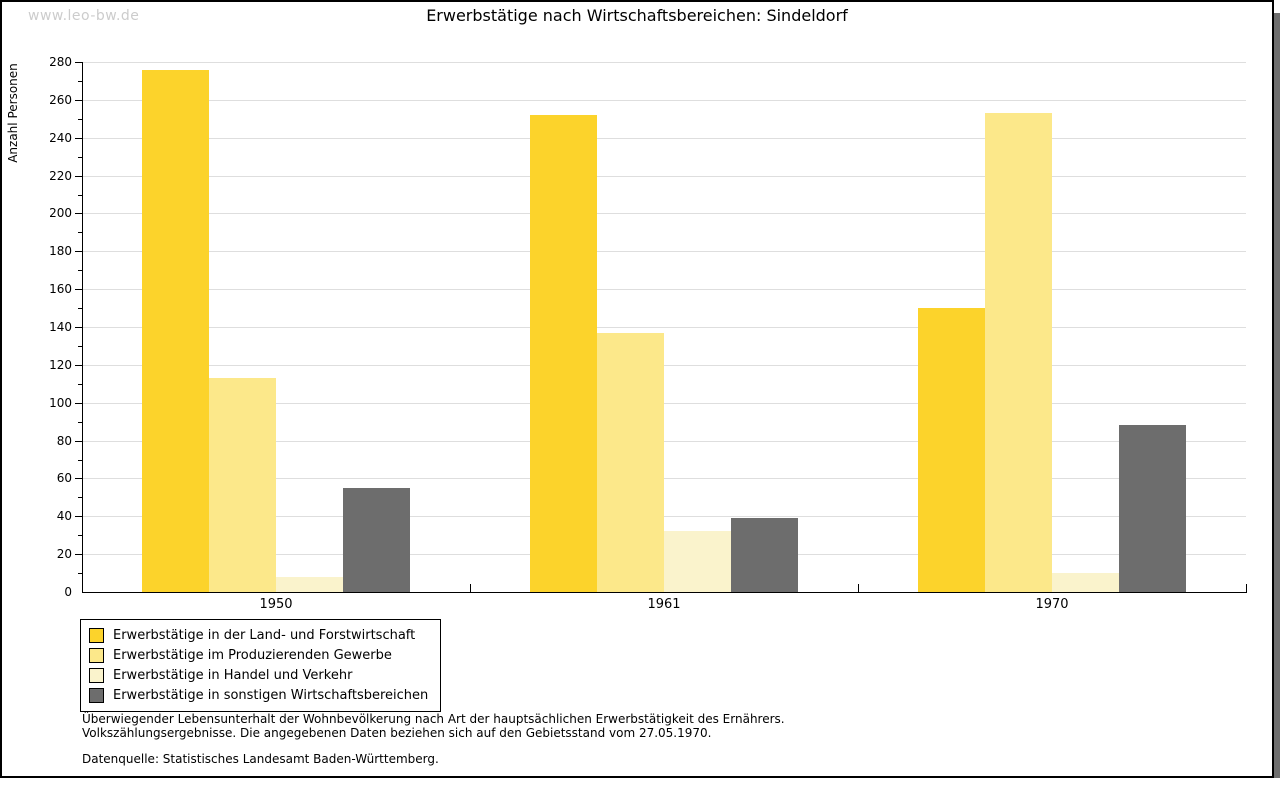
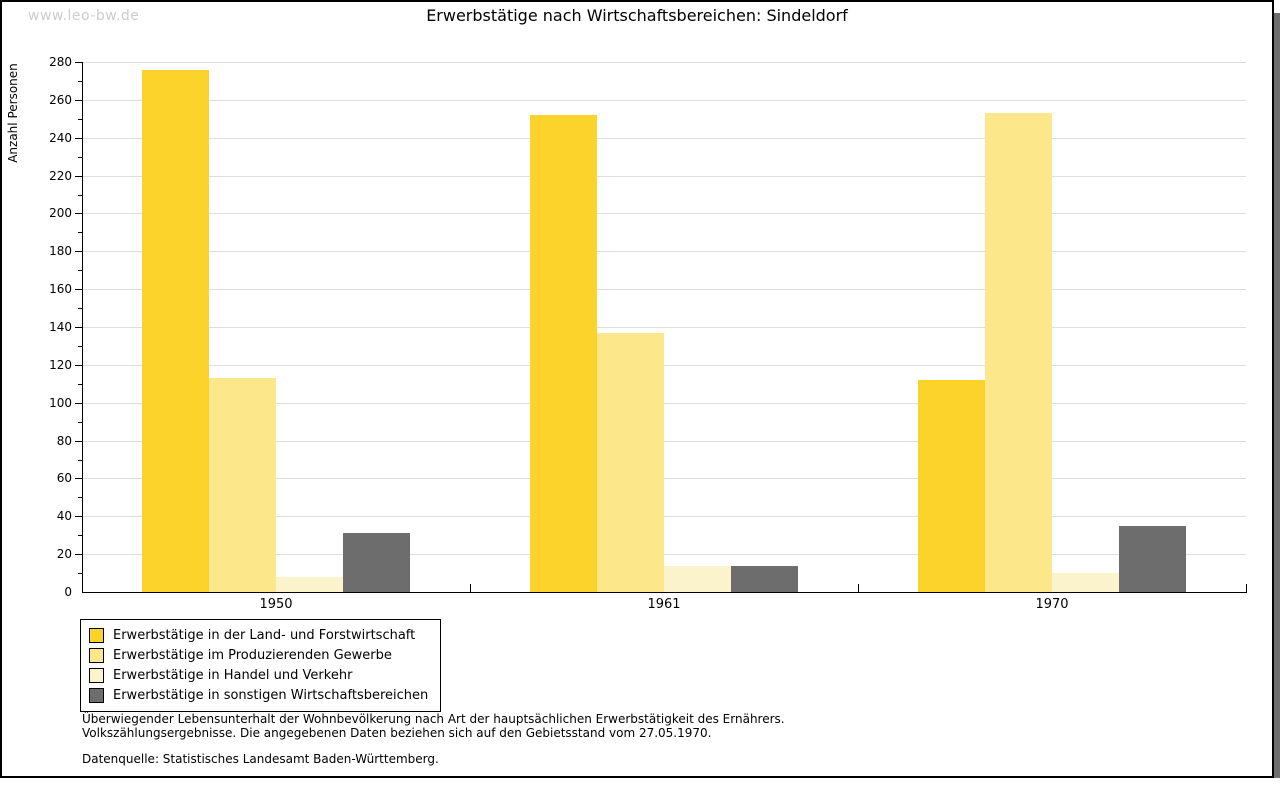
Erwerbstätige in sonstigen Wirtschaftsbereichen/1950: 55 -> 31
Erwerbstätige in Handel und Verkehr/1961: 32 -> 14
Erwerbstätige in sonstigen Wirtschaftsbereichen/1961: 39 -> 14
Erwerbstätige in der Land- und Forstwirtschaft/1970: 150 -> 112
Erwerbstätige in sonstigen Wirtschaftsbereichen/1970: 88 -> 35
